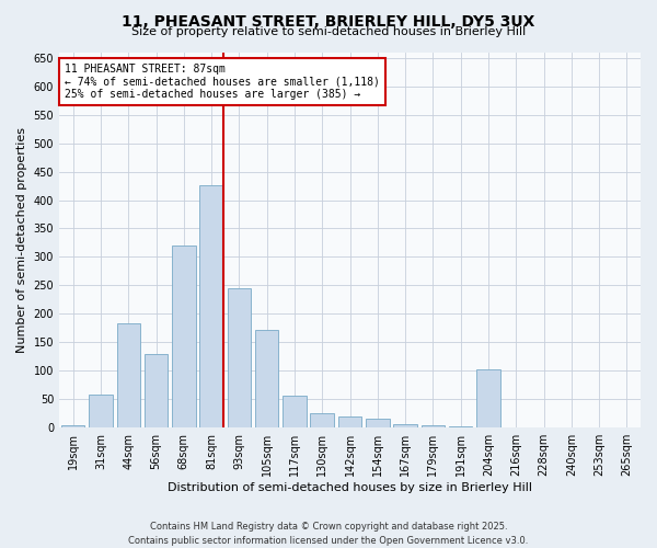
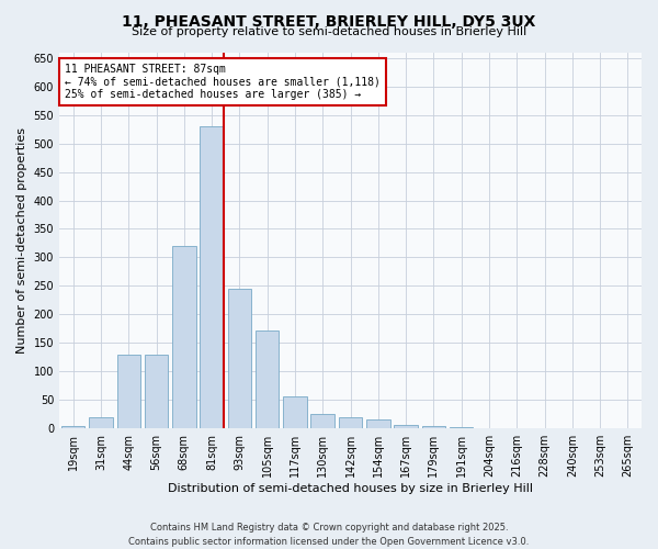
31sqm: 58 -> 20
44sqm: 184 -> 130
81sqm: 426 -> 530
204sqm: 102 -> 1
